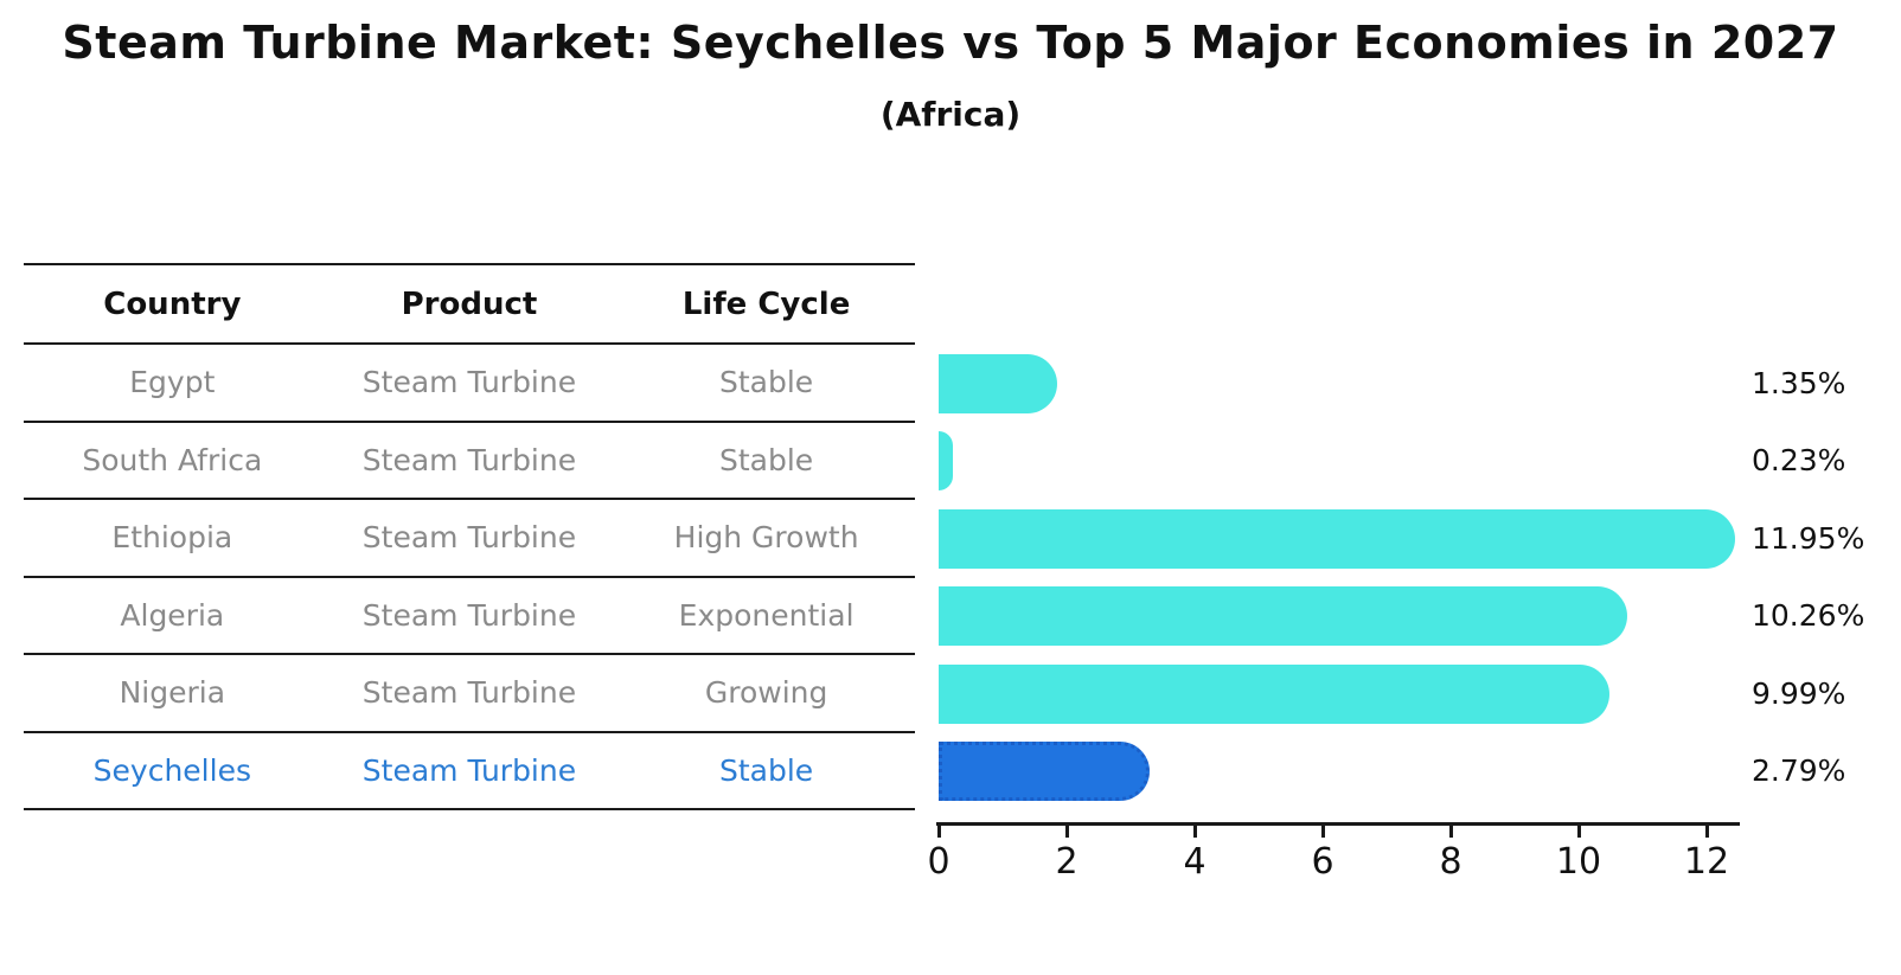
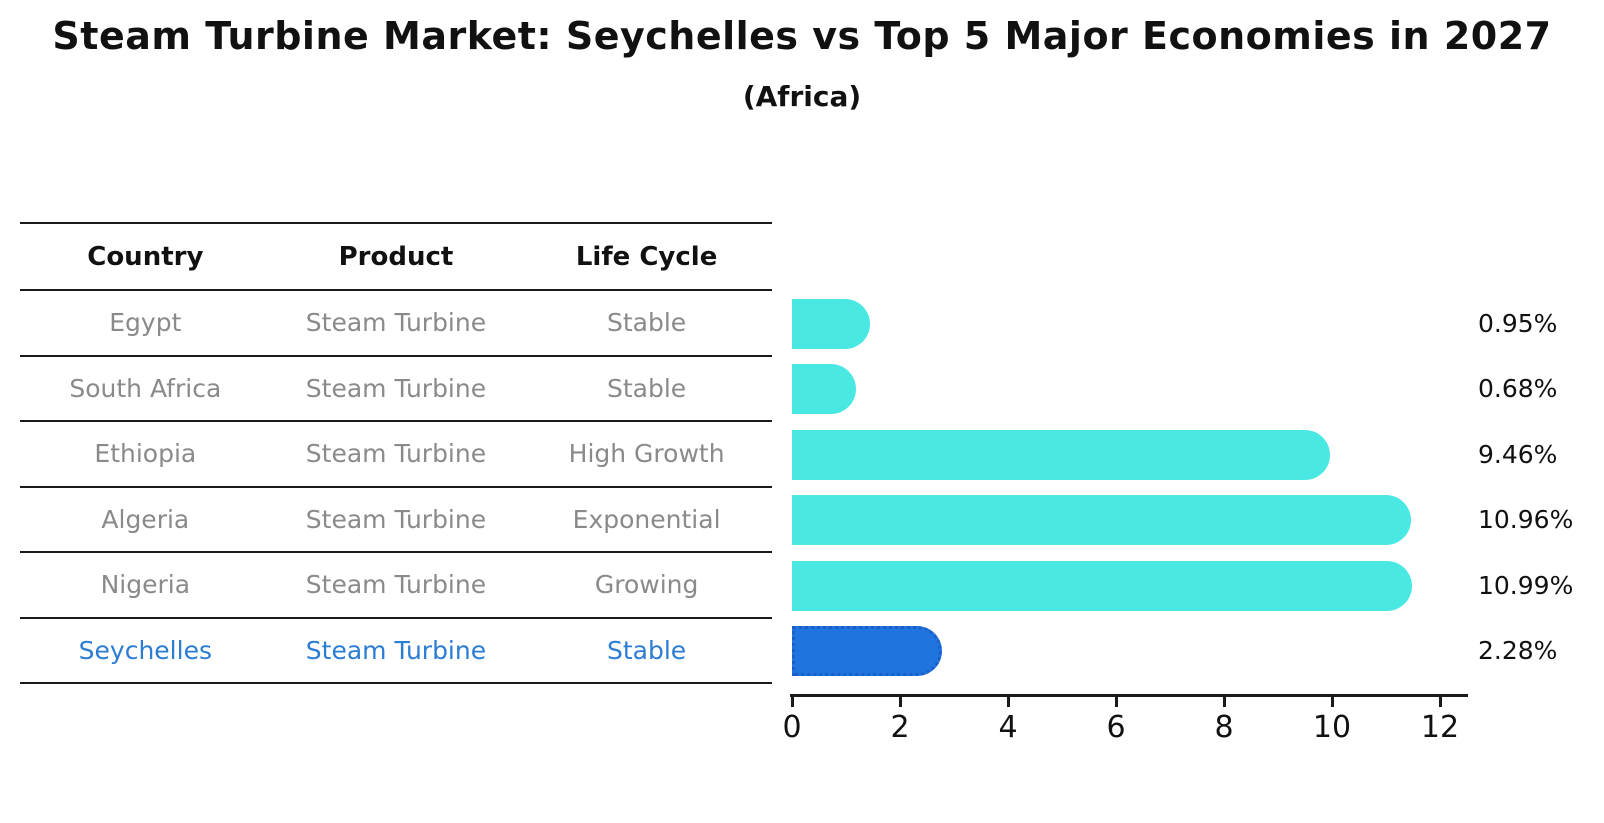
Egypt: 1.35% -> 0.95%
South Africa: 0.23% -> 0.68%
Ethiopia: 11.95% -> 9.46%
Algeria: 10.26% -> 10.96%
Nigeria: 9.99% -> 10.99%
Seychelles: 2.79% -> 2.28%
